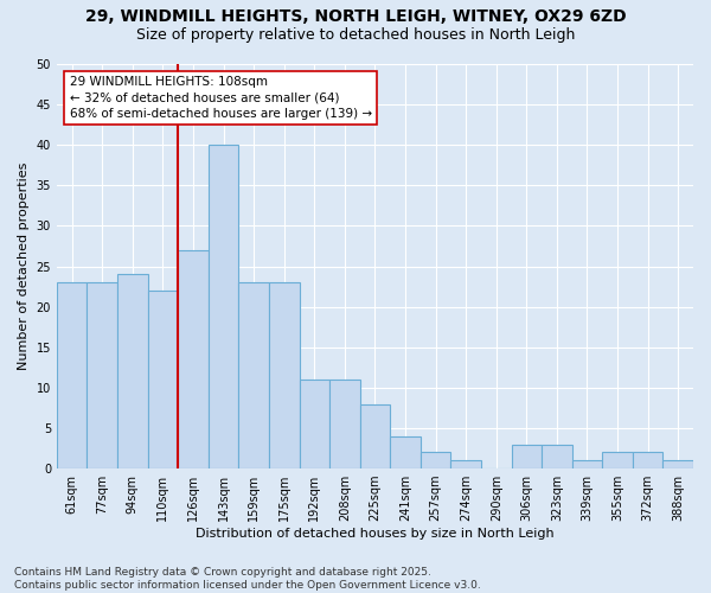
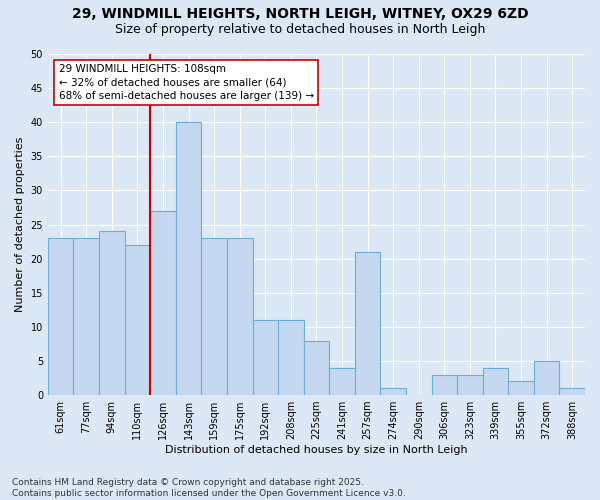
257sqm: 2 -> 21
339sqm: 1 -> 4
372sqm: 2 -> 5
